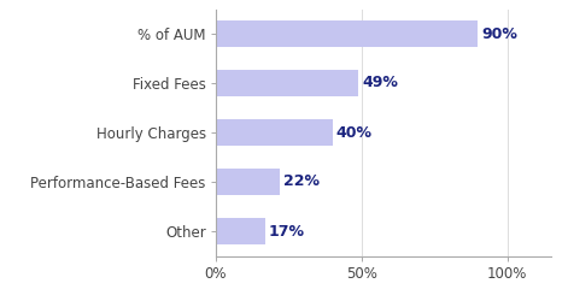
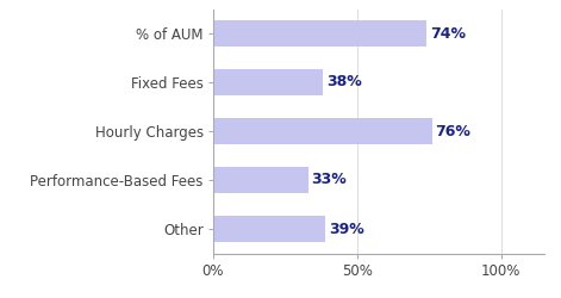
% of AUM: 90% -> 74%
Fixed Fees: 49% -> 38%
Hourly Charges: 40% -> 76%
Performance-Based Fees: 22% -> 33%
Other: 17% -> 39%
